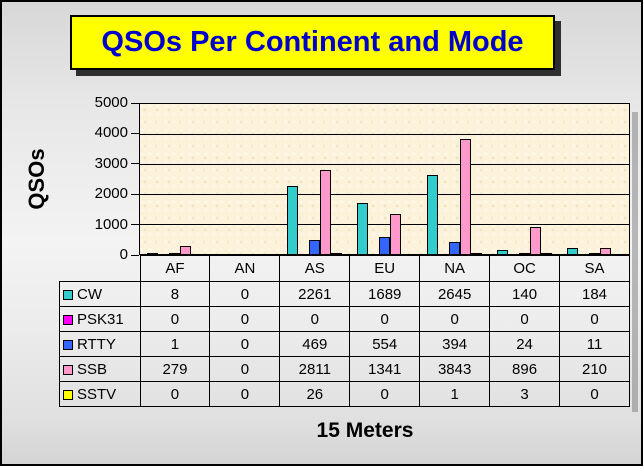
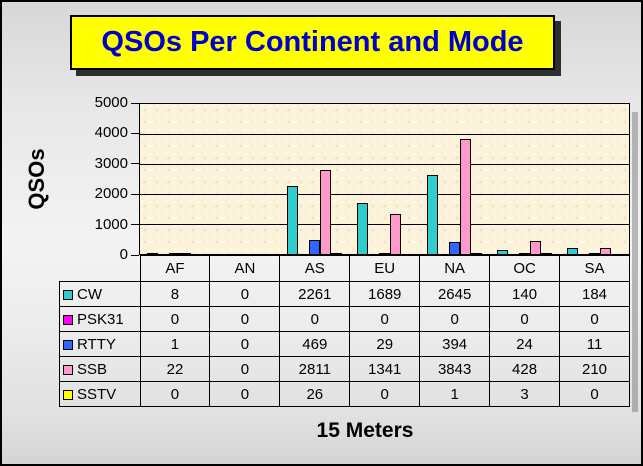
SSB/AF: 279 -> 22
RTTY/EU: 554 -> 29
SSB/OC: 896 -> 428
